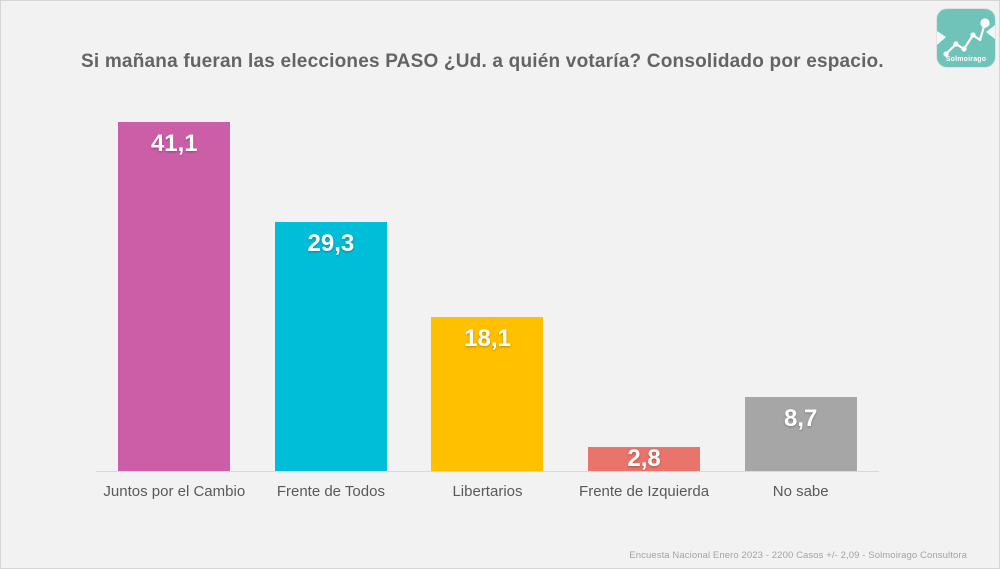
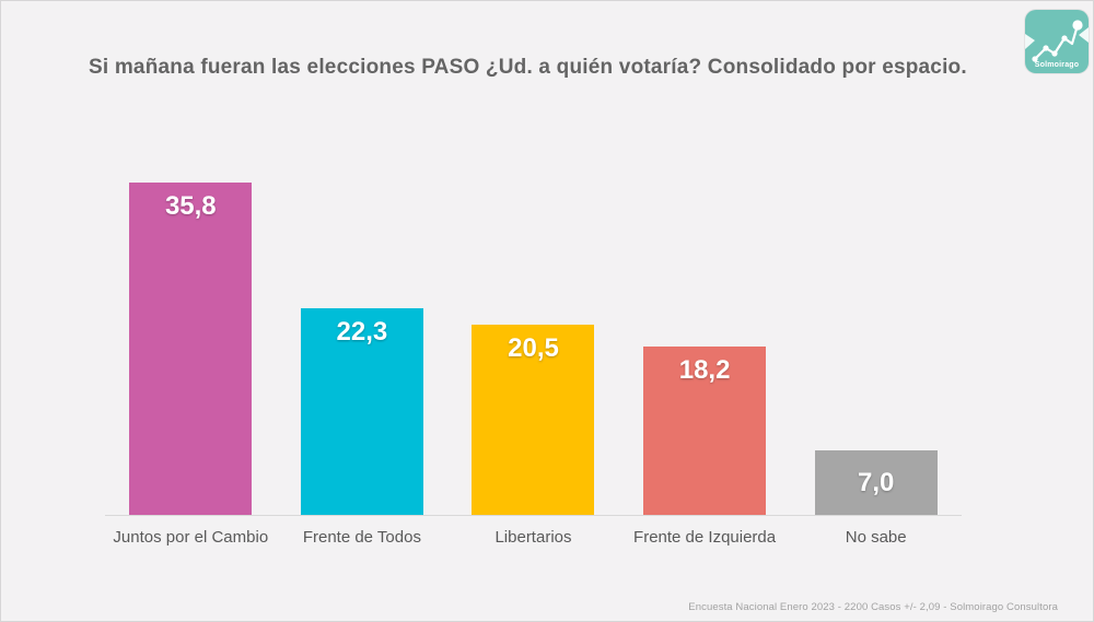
Juntos por el Cambio: 41,1 -> 35,8
Frente de Todos: 29,3 -> 22,3
Libertarios: 18,1 -> 20,5
Frente de Izquierda: 2,8 -> 18,2
No sabe: 8,7 -> 7,0
